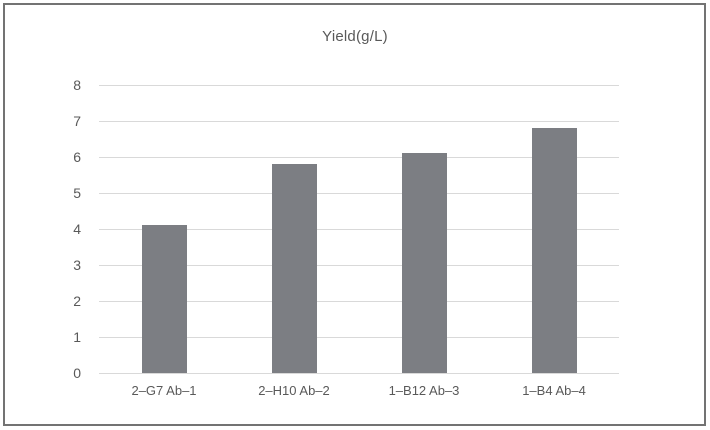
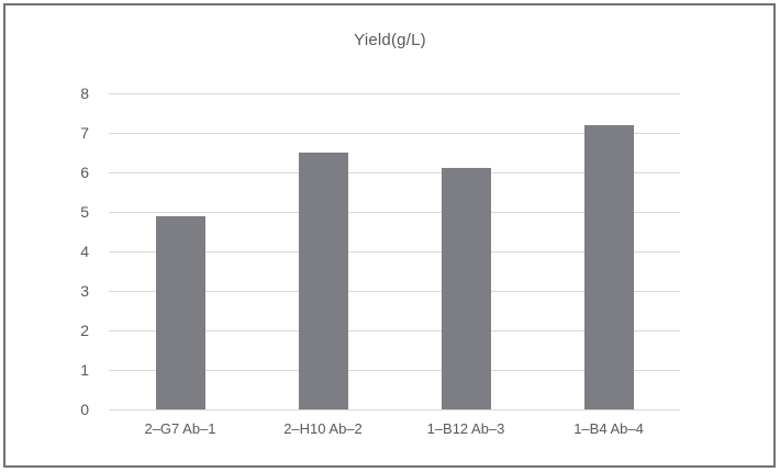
2–G7 Ab–1: 4.1 -> 4.9
2–H10 Ab–2: 5.8 -> 6.5
1–B4 Ab–4: 6.8 -> 7.2
